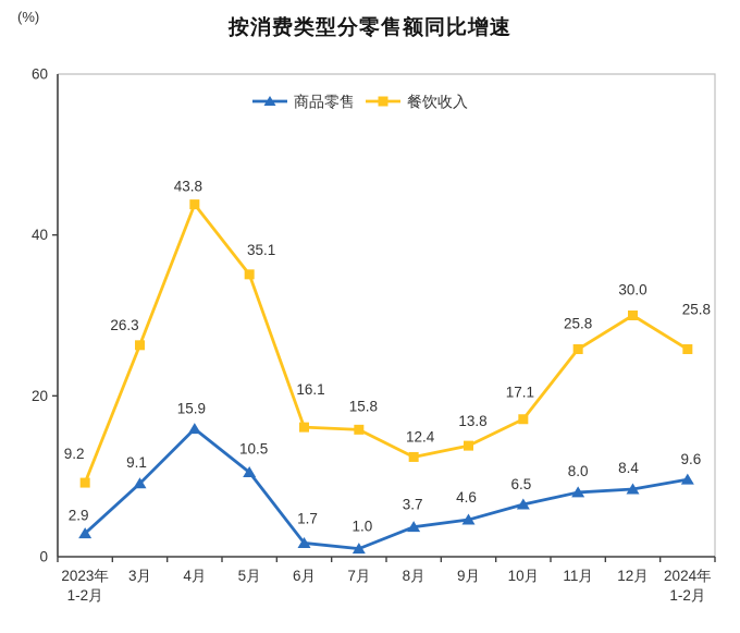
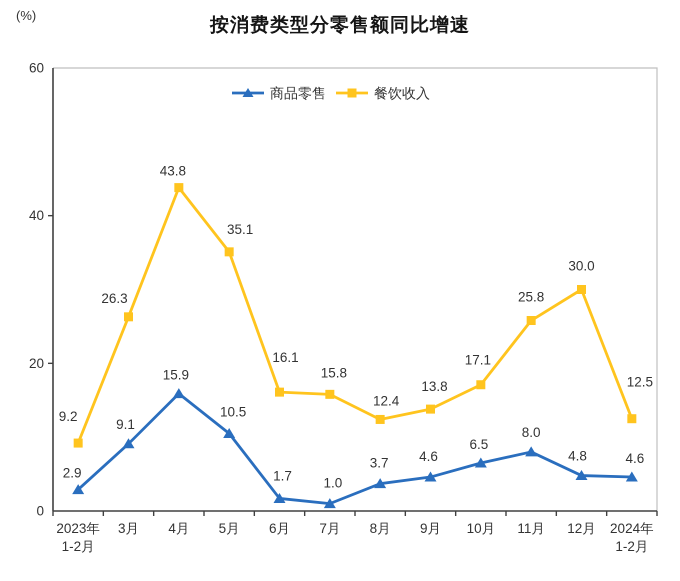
商品零售/12月: 8.4 -> 4.8
商品零售/2024年 1-2月: 9.6 -> 4.6
餐饮收入/2024年 1-2月: 25.8 -> 12.5
